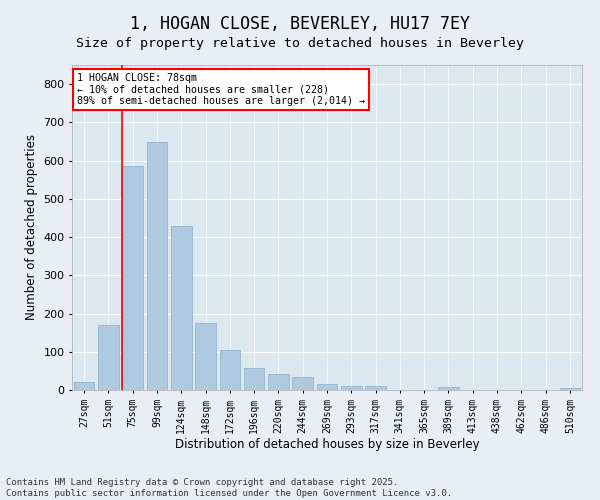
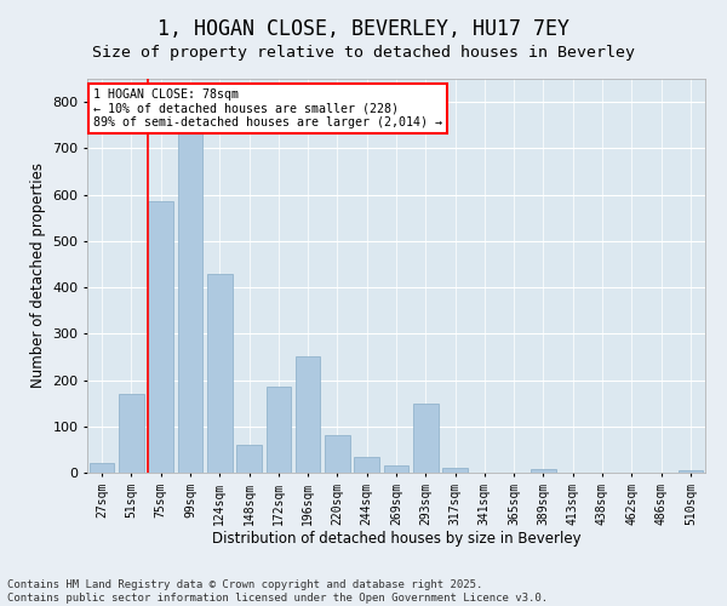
99sqm: 648 -> 735
148sqm: 175 -> 60
172sqm: 105 -> 185
196sqm: 58 -> 250
220sqm: 42 -> 80
293sqm: 11 -> 150
